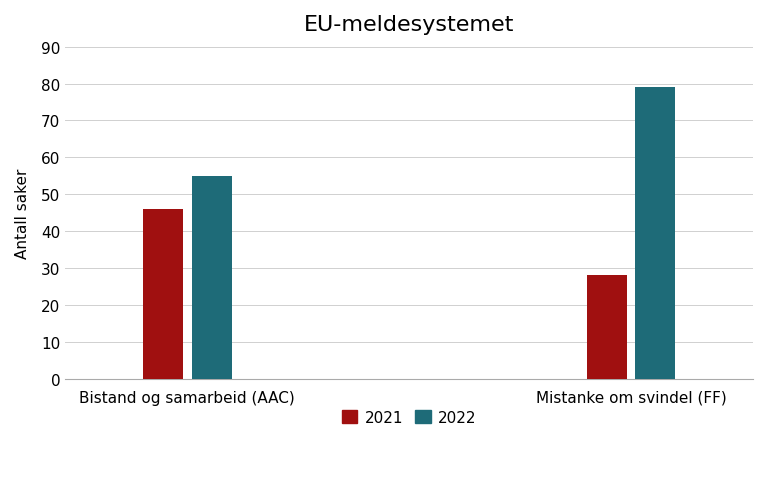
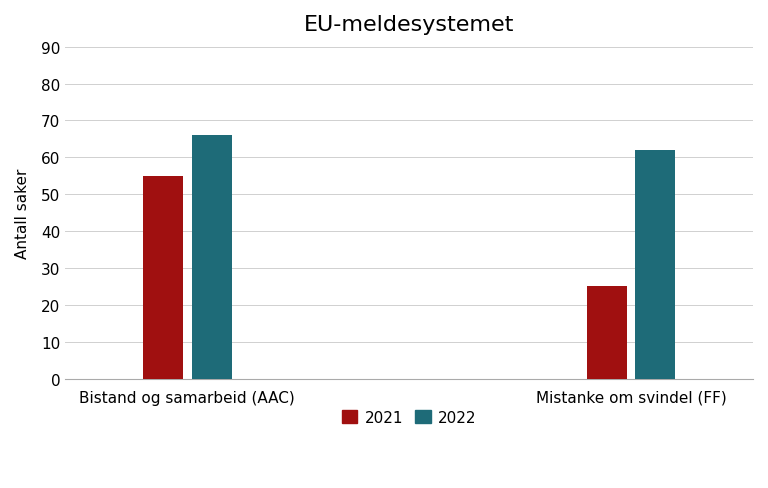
2021/Bistand og samarbeid (AAC): 46 -> 55
2022/Bistand og samarbeid (AAC): 55 -> 66
2021/Mistanke om svindel (FF): 28 -> 25
2022/Mistanke om svindel (FF): 79 -> 62
